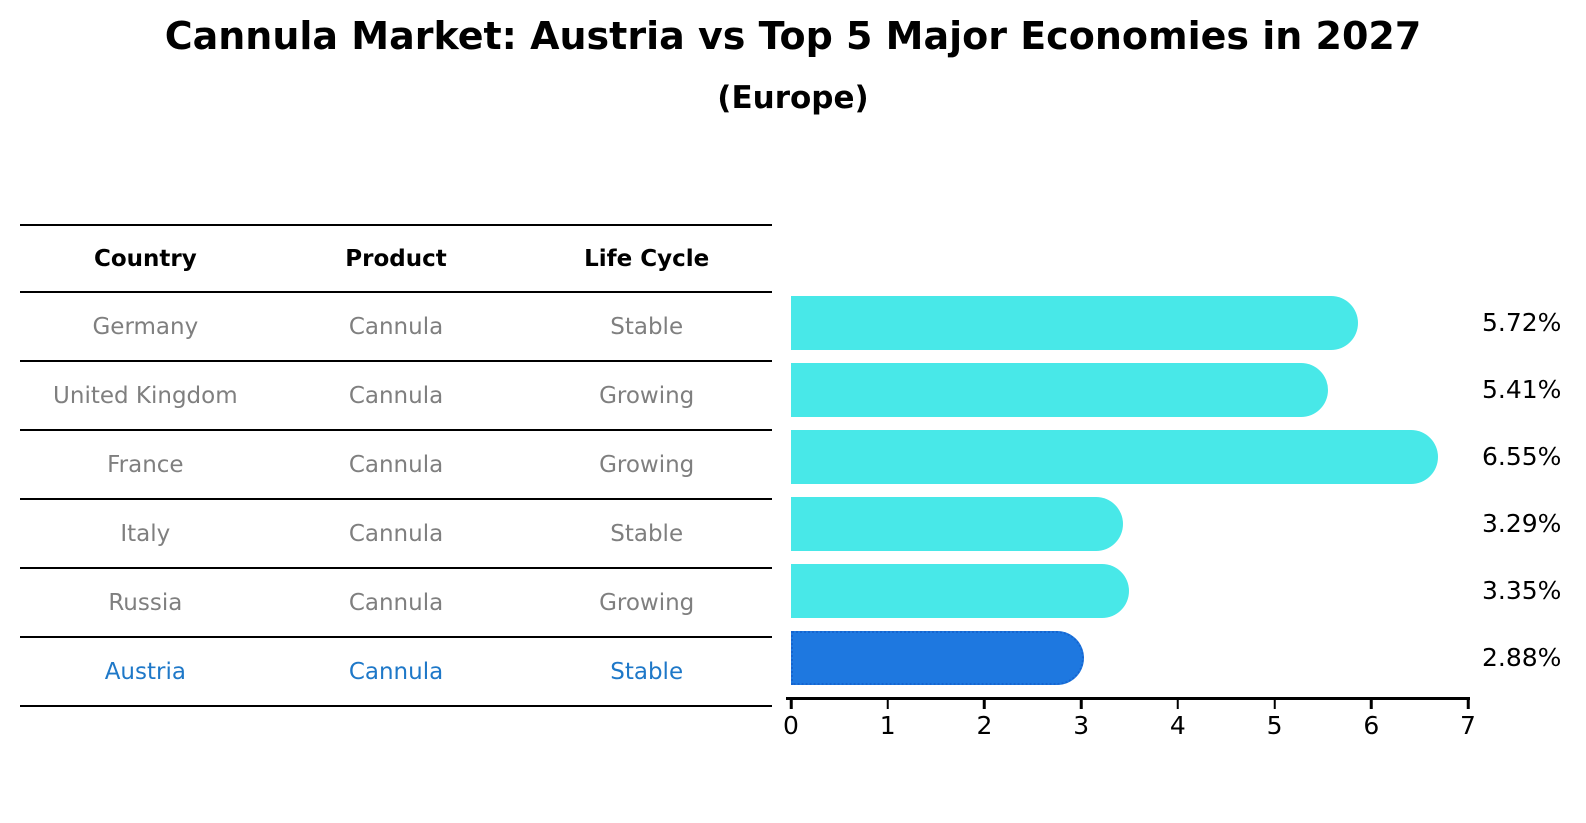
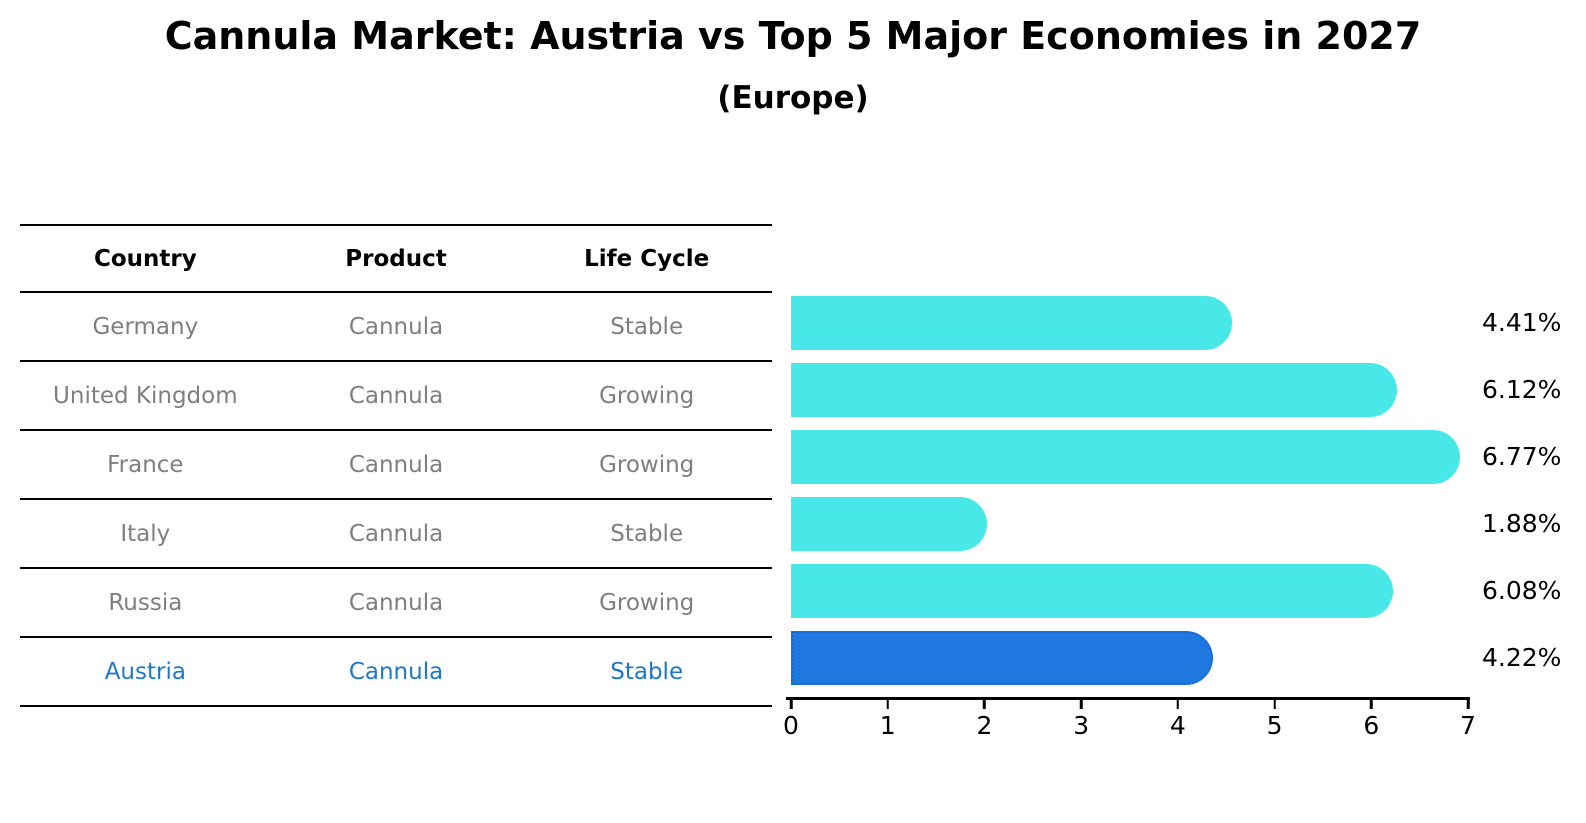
Germany: 5.72% -> 4.41%
United Kingdom: 5.41% -> 6.12%
France: 6.55% -> 6.77%
Italy: 3.29% -> 1.88%
Russia: 3.35% -> 6.08%
Austria: 2.88% -> 4.22%
